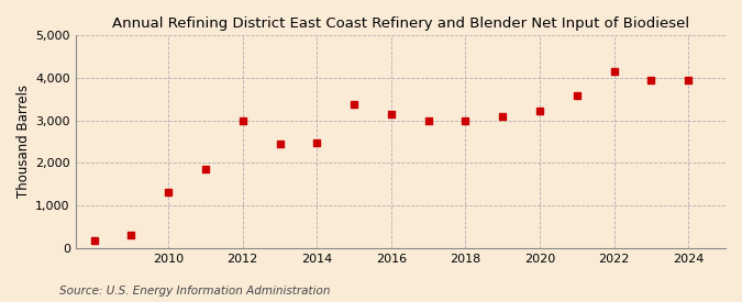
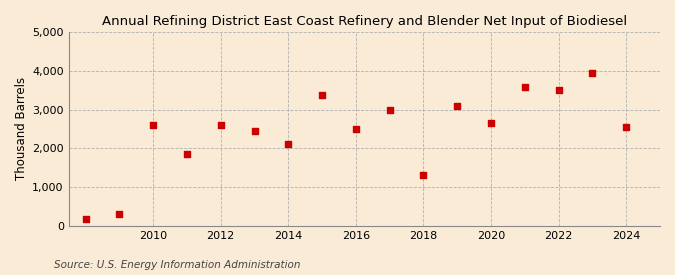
2010: 1,300 -> 2,600
2012: 3,000 -> 2,600
2014: 2,480 -> 2,100
2016: 3,130 -> 2,500
2018: 3,000 -> 1,300
2020: 3,220 -> 2,650
2022: 4,150 -> 3,500
2024: 3,940 -> 2,550
